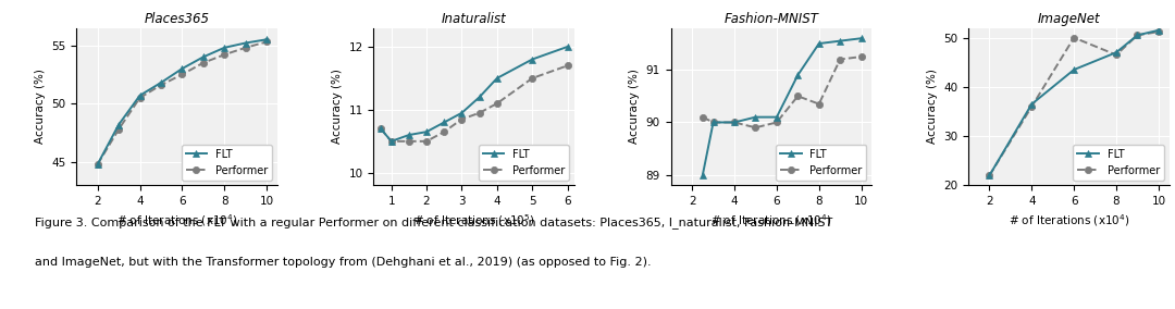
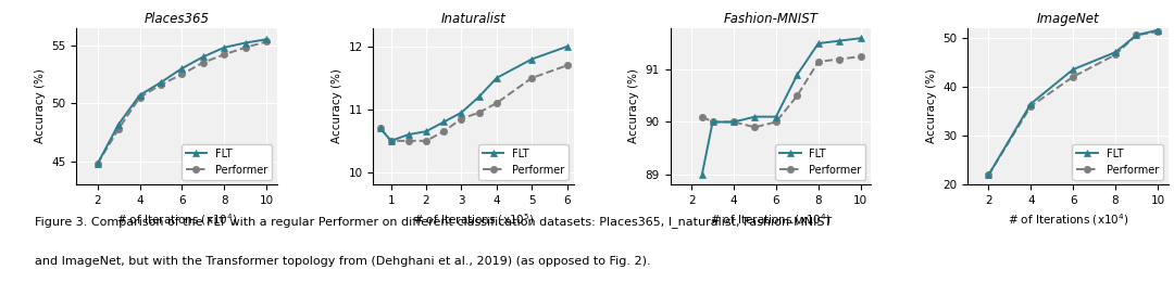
Fashion-MNIST/Performer/8: 90.35 -> 91.15
ImageNet/Performer/6: 50.0 -> 42.0
